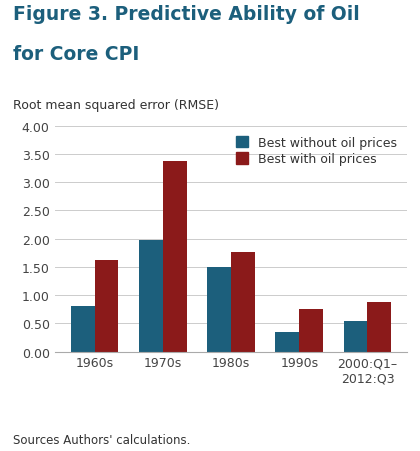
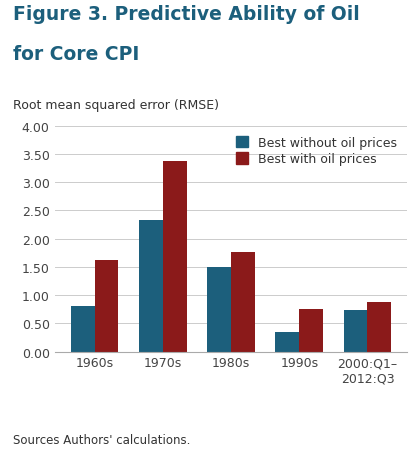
Best without oil prices/1970s: 1.97 -> 2.32
Best without oil prices/2000:Q1– 2012:Q3: 0.54 -> 0.74
